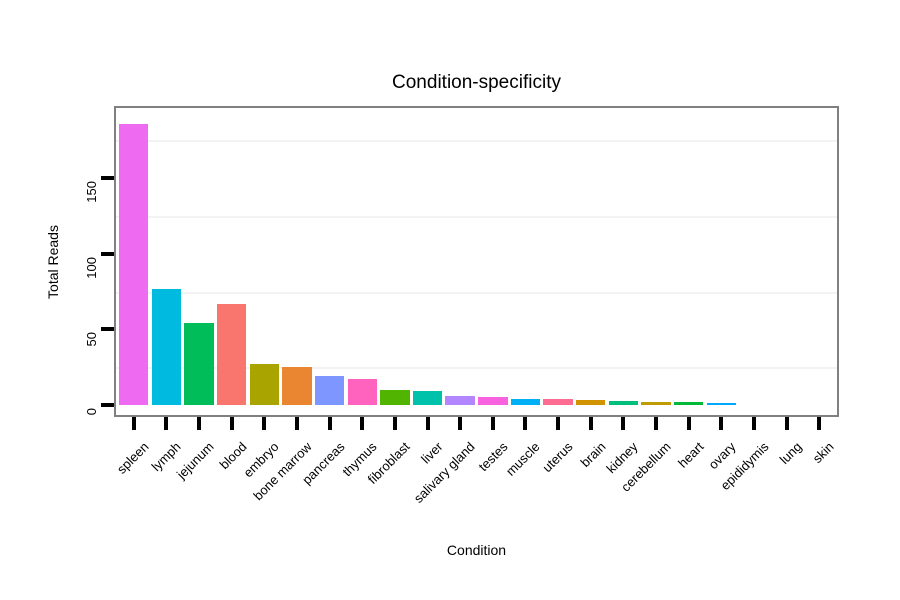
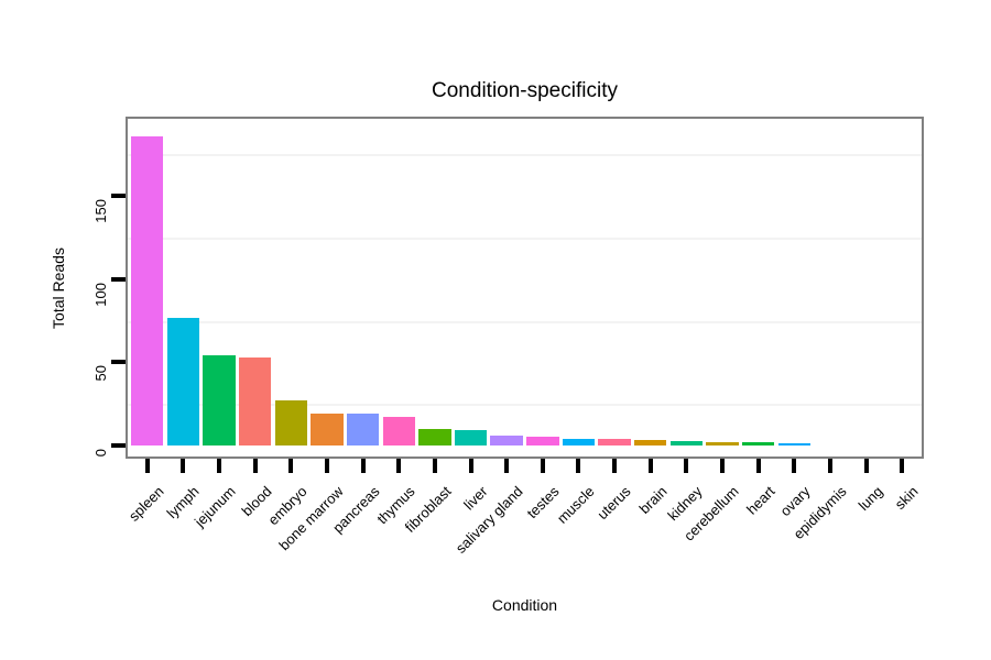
blood: 67 -> 53
bone marrow: 25 -> 19
